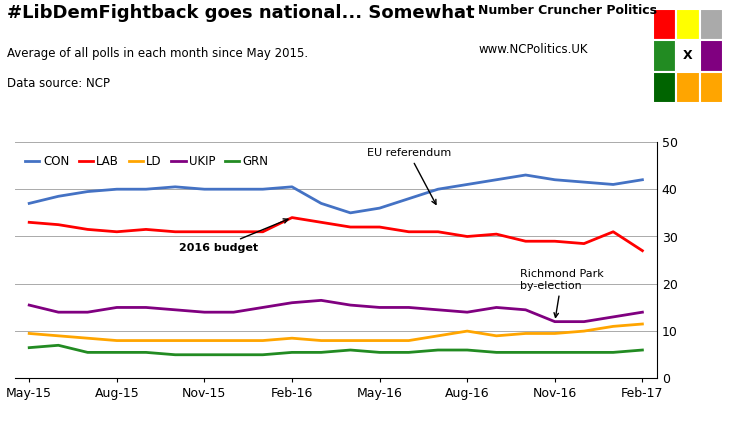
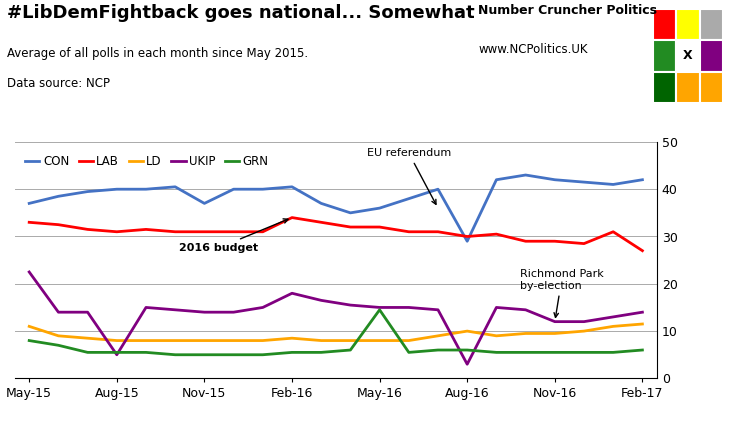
LD/May-15: 9.5 -> 11.0
UKIP/May-15: 15.5 -> 22.5
GRN/May-15: 6.5 -> 8.0
UKIP/Aug-15: 15.0 -> 5.0
CON/Nov-15: 40.0 -> 37.0
UKIP/Feb-16: 16.0 -> 18.0
GRN/May-16: 5.5 -> 14.5
CON/Aug-16: 41.0 -> 29.0
UKIP/Aug-16: 14.0 -> 3.0
